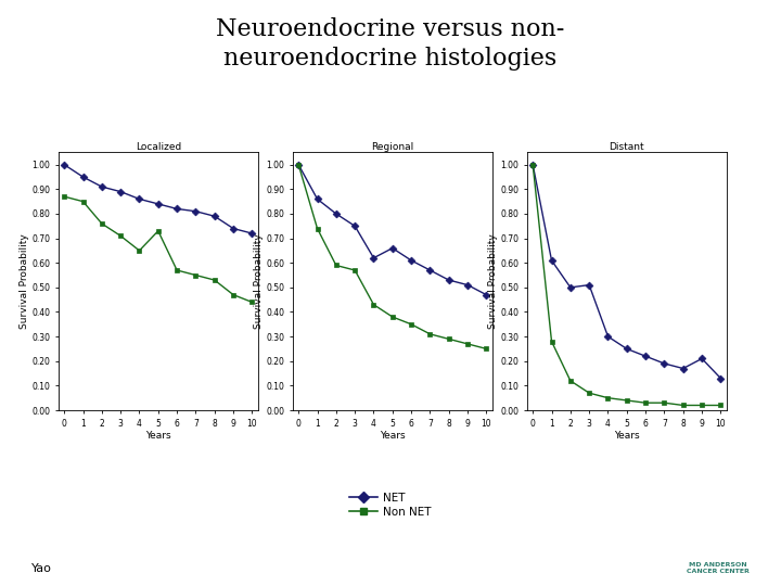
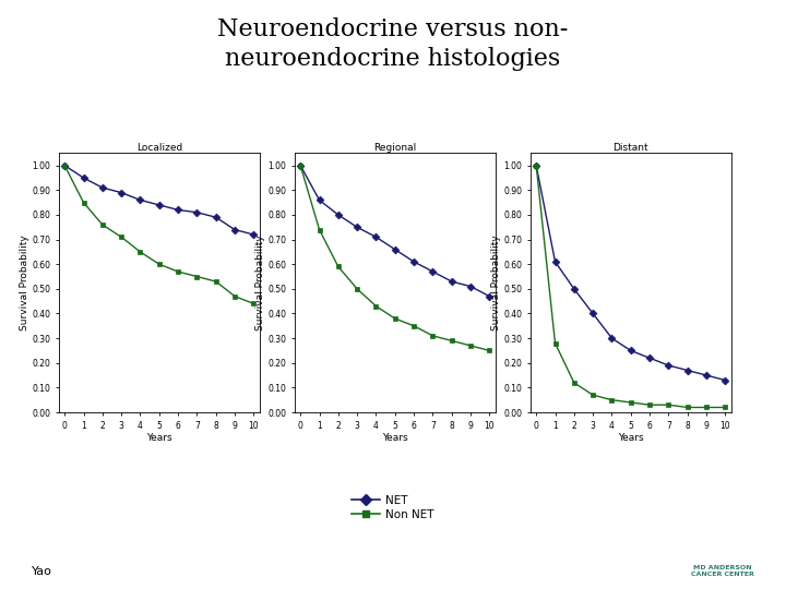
Localized/Non NET/0: 0.87 -> 1.00
Localized/Non NET/5: 0.73 -> 0.60
Regional/Non NET/3: 0.57 -> 0.50
Regional/NET/4: 0.62 -> 0.71
Distant/NET/3: 0.51 -> 0.40
Distant/NET/9: 0.21 -> 0.15
